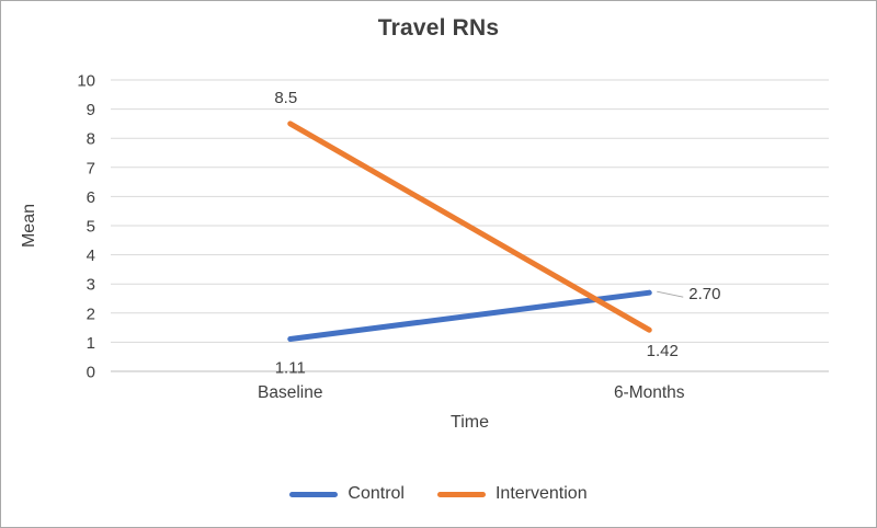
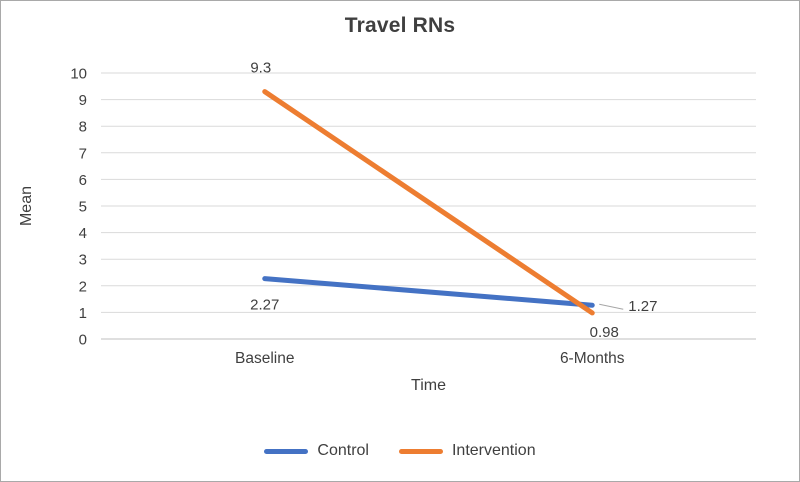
Control/Baseline: 1.11 -> 2.27
Intervention/Baseline: 8.5 -> 9.3
Control/6-Months: 2.70 -> 1.27
Intervention/6-Months: 1.42 -> 0.98
